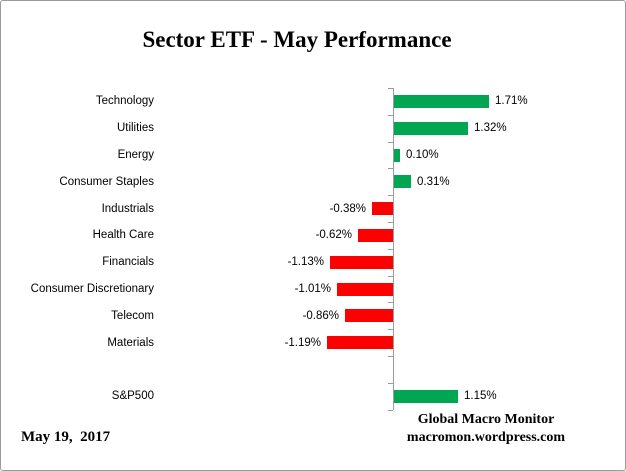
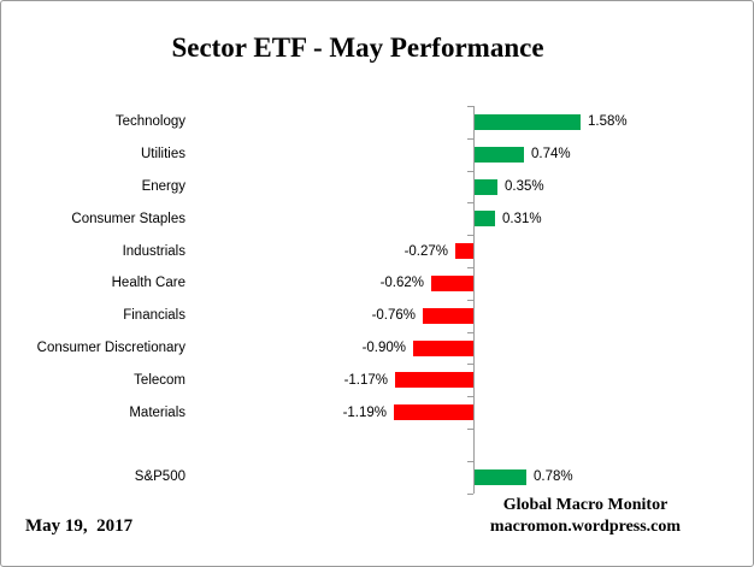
Technology: 1.71% -> 1.58%
Utilities: 1.32% -> 0.74%
Energy: 0.10% -> 0.35%
Industrials: -0.38% -> -0.27%
Financials: -1.13% -> -0.76%
Consumer Discretionary: -1.01% -> -0.90%
Telecom: -0.86% -> -1.17%
S&P500: 1.15% -> 0.78%
